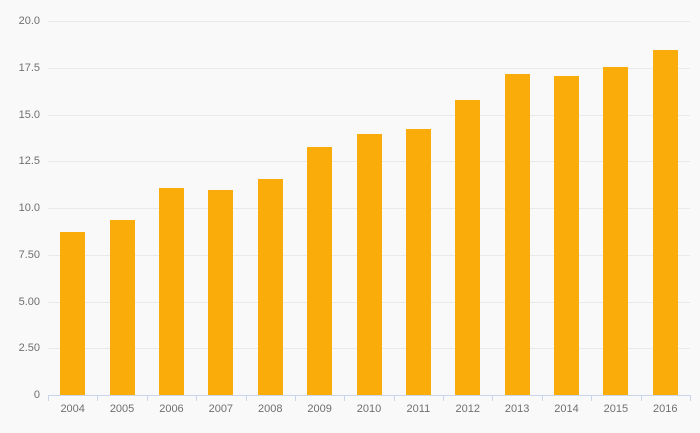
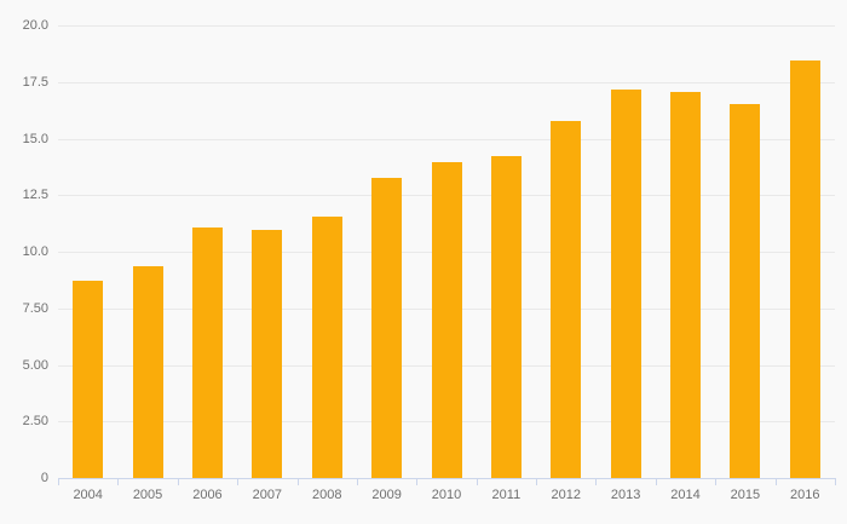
2015: 17.6 -> 16.5
